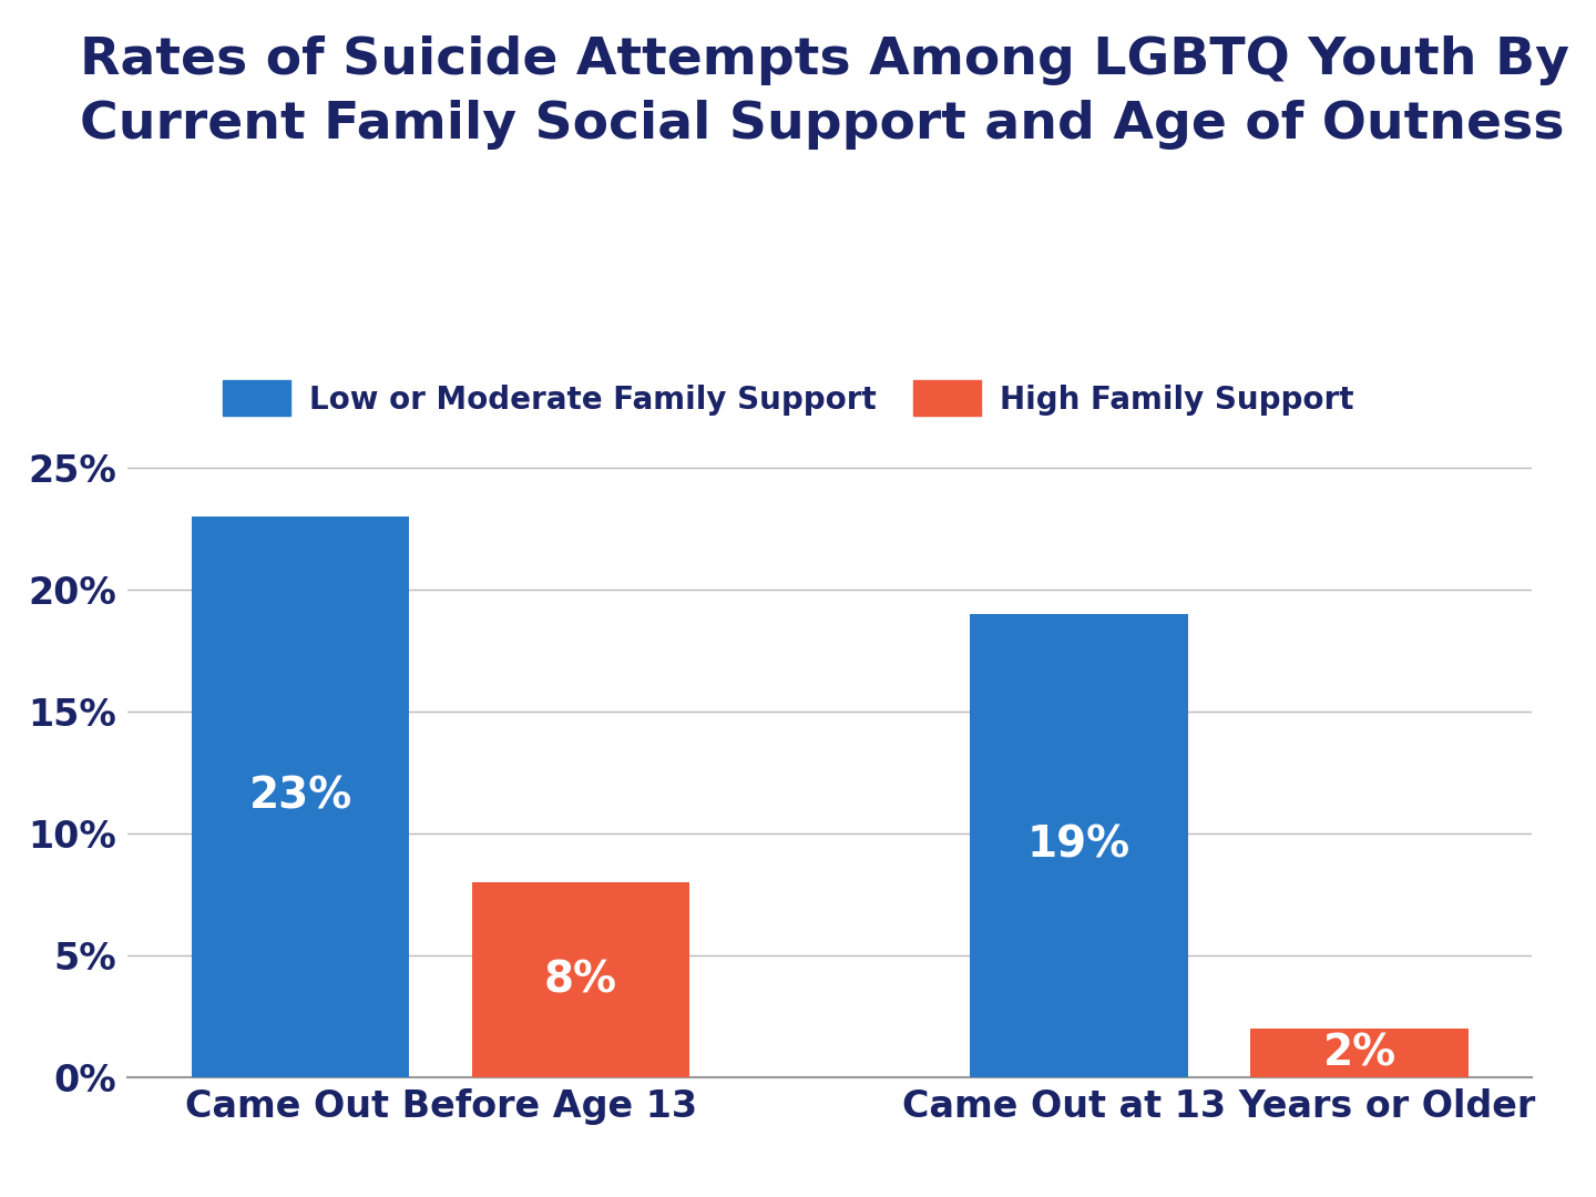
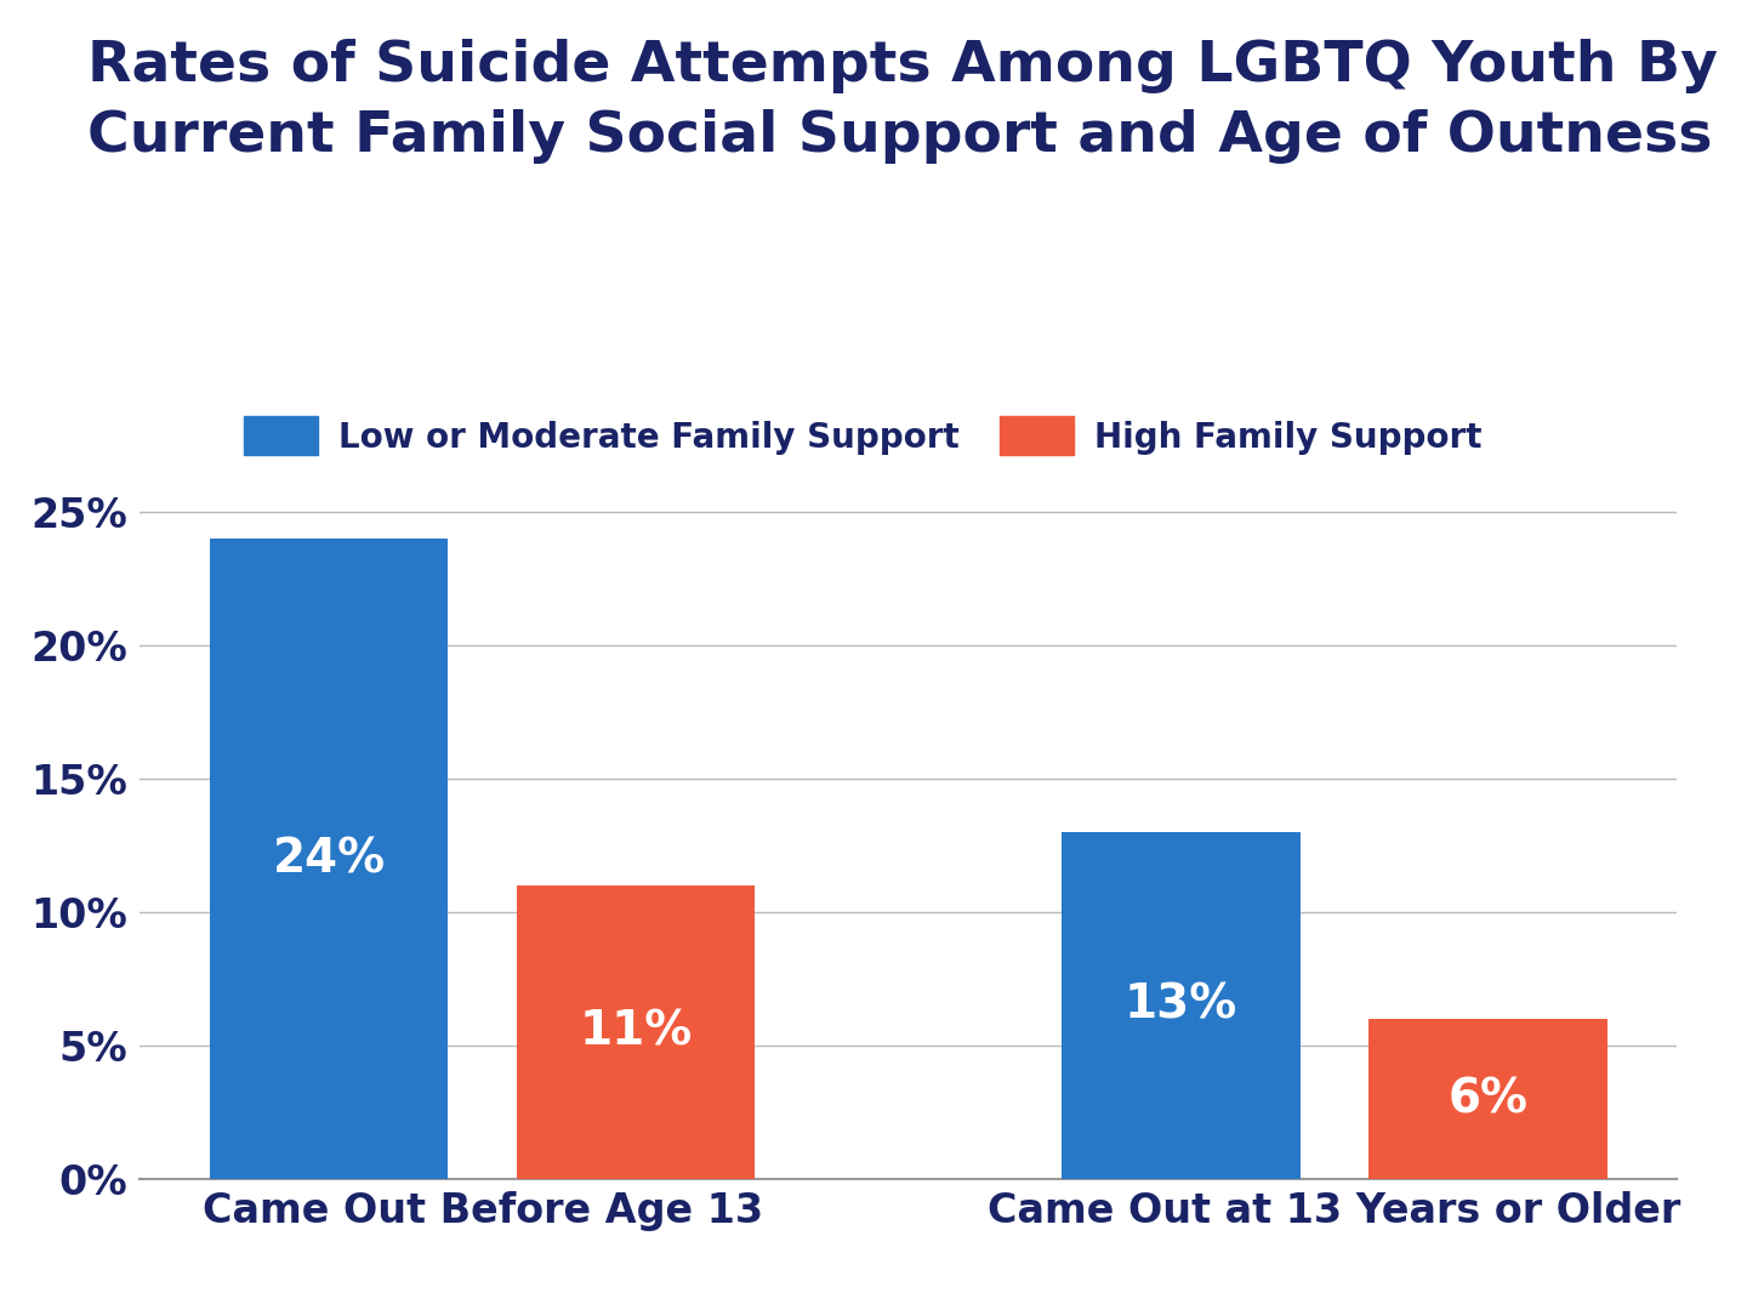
Low or Moderate Family Support/Came Out Before Age 13: 23% -> 24%
High Family Support/Came Out Before Age 13: 8% -> 11%
Low or Moderate Family Support/Came Out at 13 Years or Older: 19% -> 13%
High Family Support/Came Out at 13 Years or Older: 2% -> 6%
